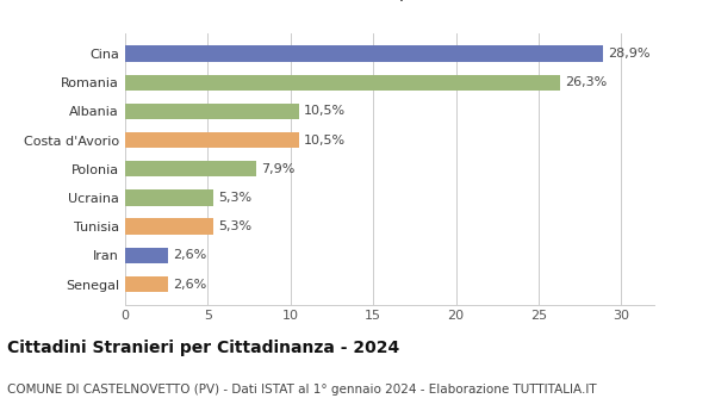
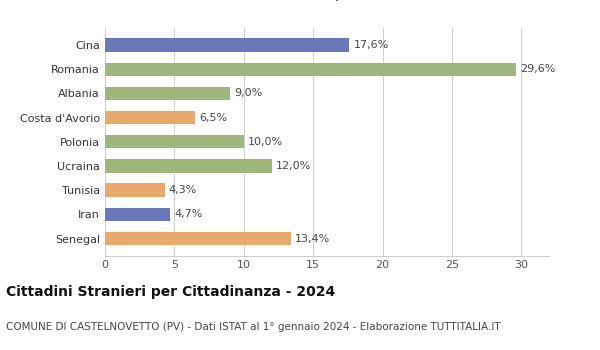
Cina: 28,9% -> 17,6%
Romania: 26,3% -> 29,6%
Albania: 10,5% -> 9,0%
Costa d'Avorio: 10,5% -> 6,5%
Polonia: 7,9% -> 10,0%
Ucraina: 5,3% -> 12,0%
Tunisia: 5,3% -> 4,3%
Iran: 2,6% -> 4,7%
Senegal: 2,6% -> 13,4%
